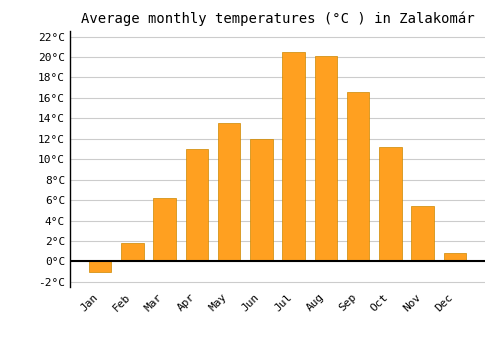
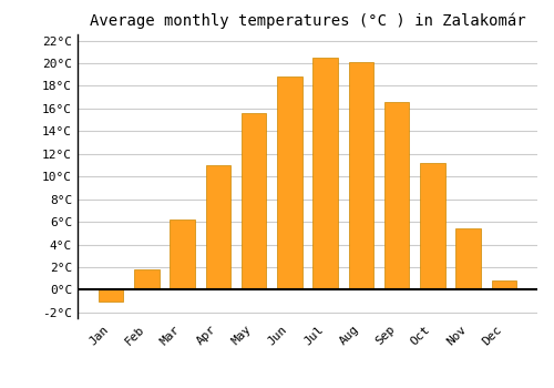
May: 13.5°C -> 15.6°C
Jun: 12.0°C -> 18.8°C
